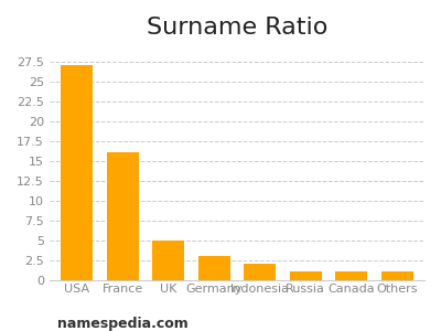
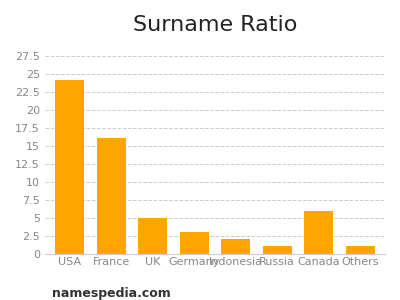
USA: 27.2 -> 24.2
Canada: 1.1 -> 6.0
